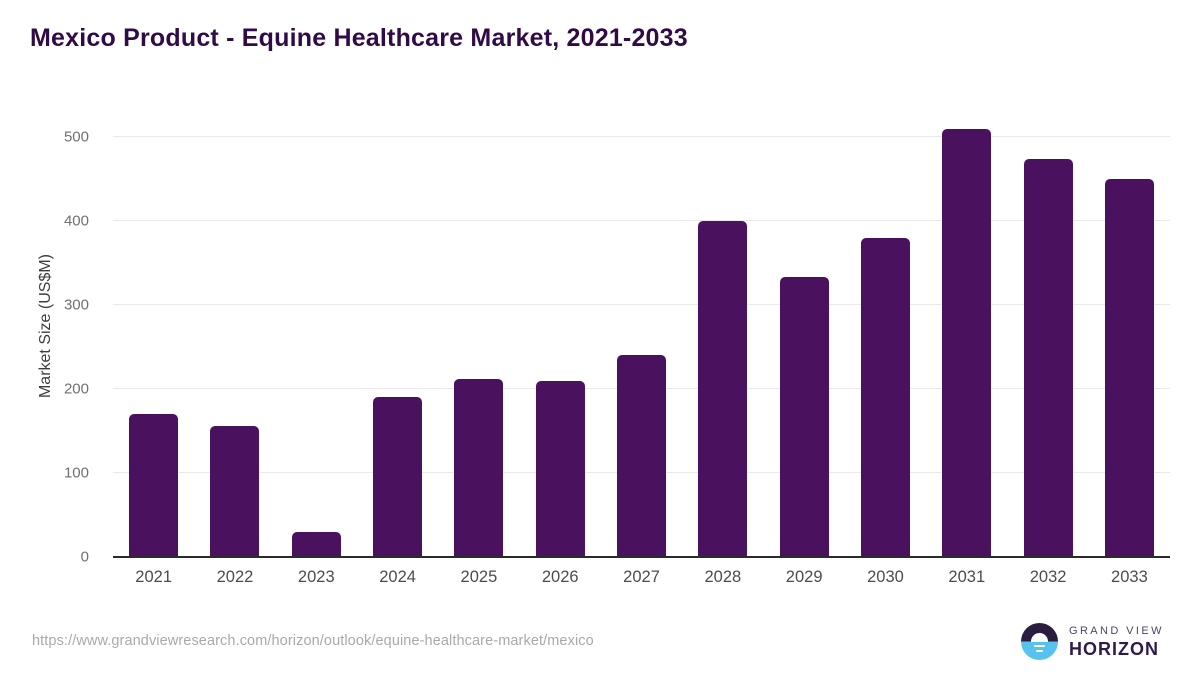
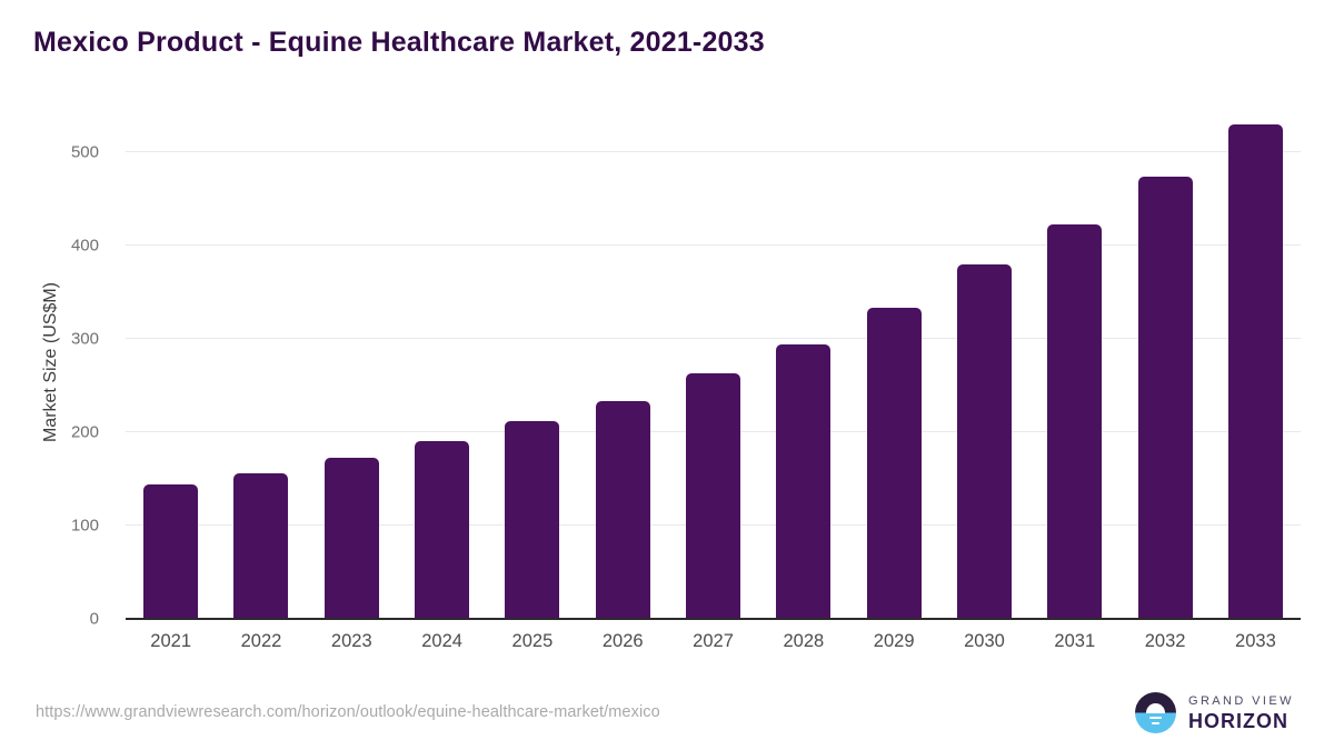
2021: 170 -> 140
2023: 30 -> 170
2026: 210 -> 230
2027: 240 -> 260
2028: 400 -> 290
2031: 510 -> 420
2033: 450 -> 530
